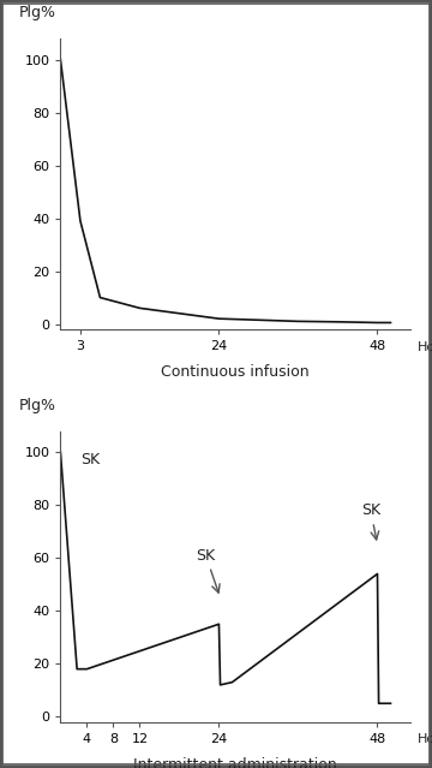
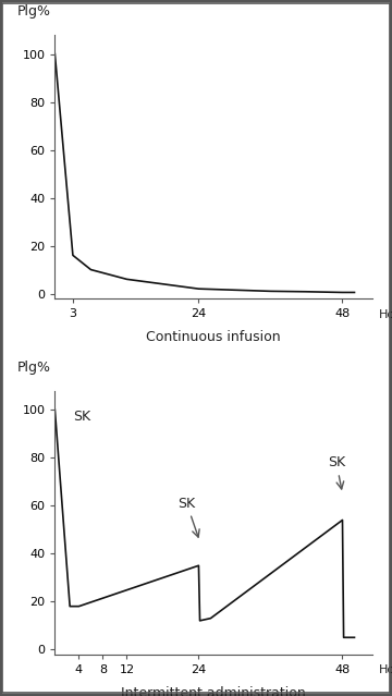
3: 39.0 -> 16.0
